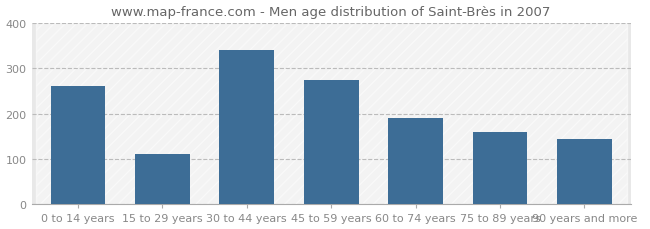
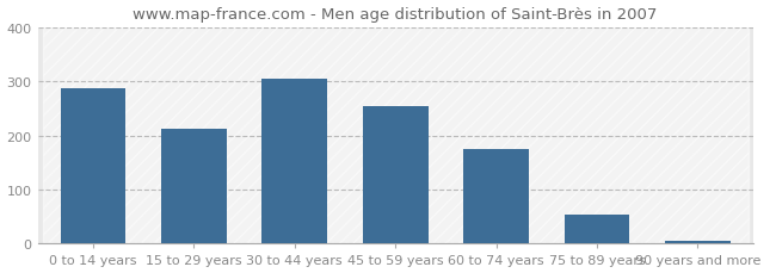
0 to 14 years: 260 -> 288
15 to 29 years: 110 -> 212
30 to 44 years: 340 -> 306
45 to 59 years: 275 -> 255
60 to 74 years: 190 -> 174
75 to 89 years: 160 -> 54
90 years and more: 145 -> 5
